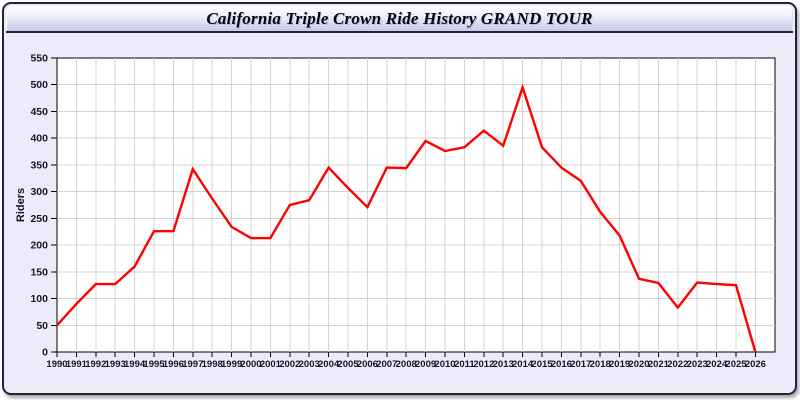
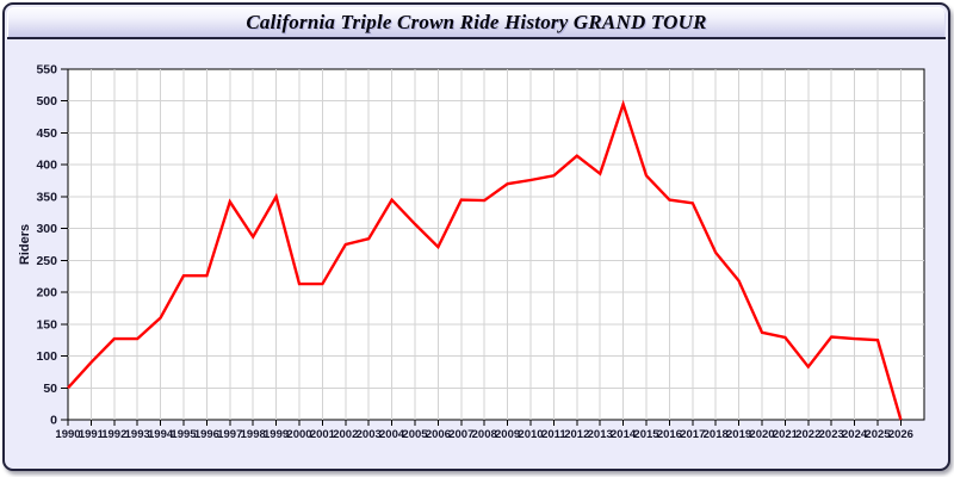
1999: 230 -> 350
2009: 400 -> 370
2017: 320 -> 340
